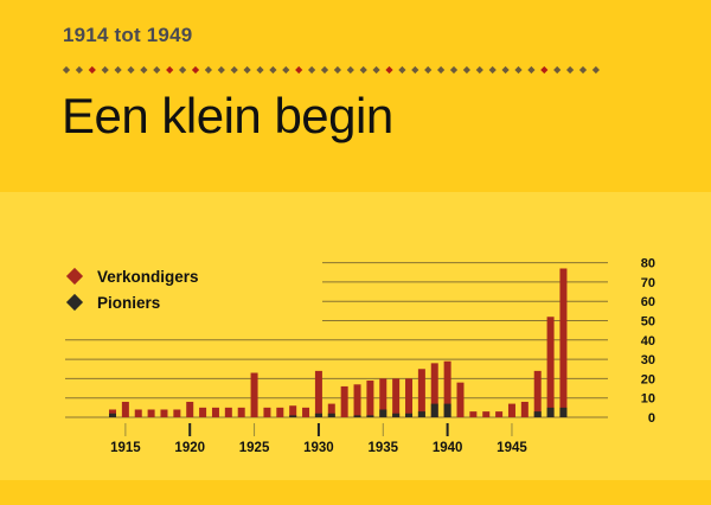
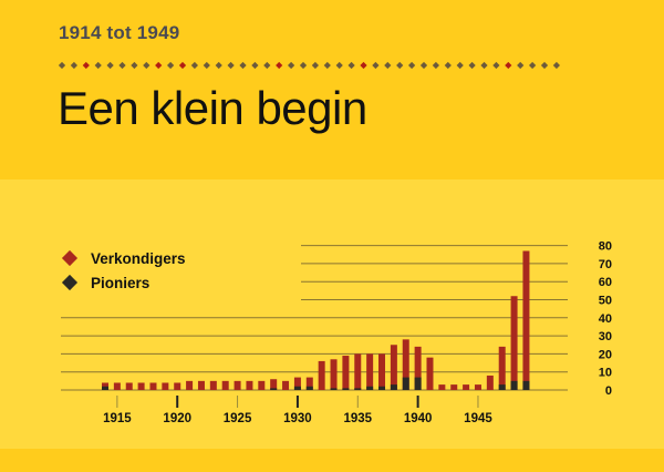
Verkondigers/1915: 8 -> 4
Verkondigers/1920: 8 -> 4
Verkondigers/1925: 23 -> 5
Verkondigers/1930: 24 -> 7
Pioniers/1935: 4 -> 1
Verkondigers/1940: 29 -> 24
Verkondigers/1945: 7 -> 3
